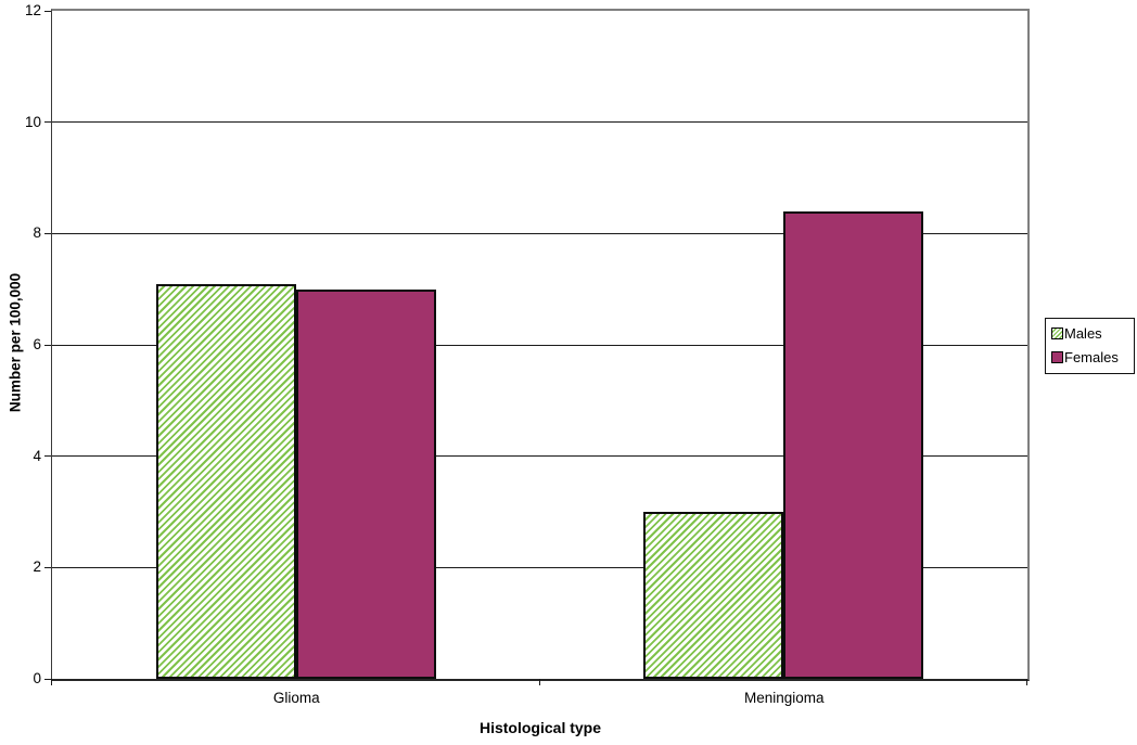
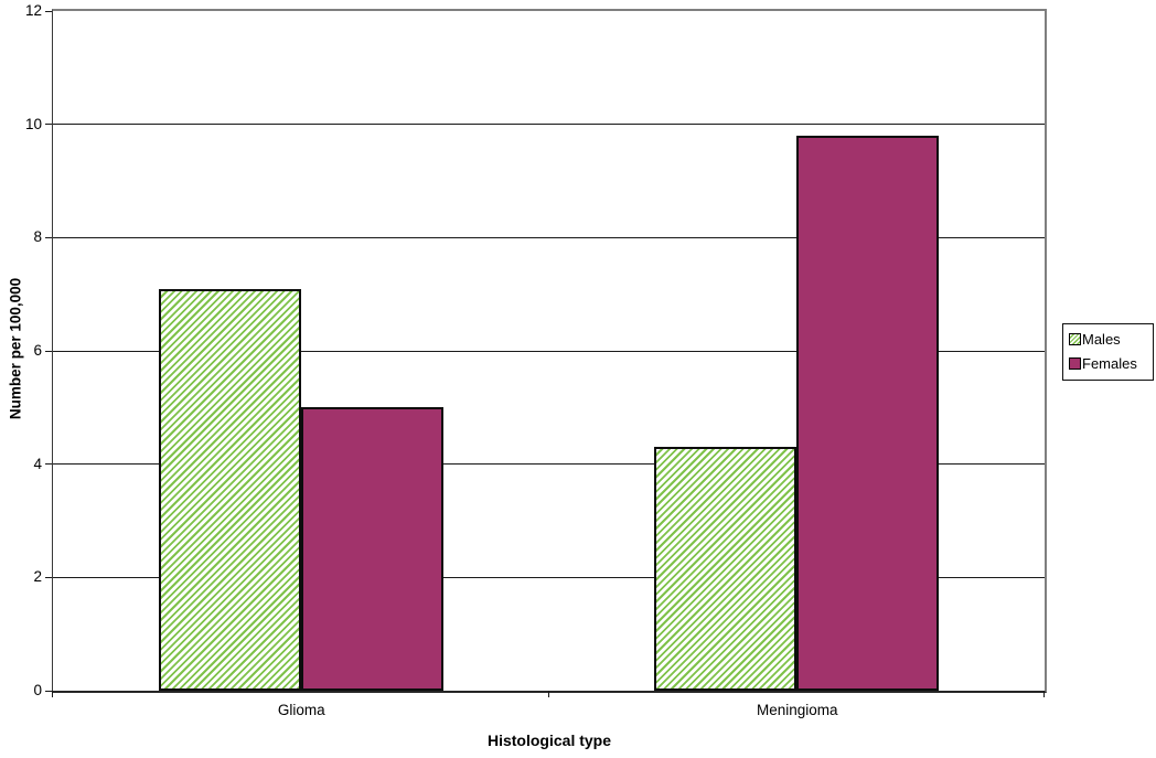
Females/Glioma: 7.0 -> 5.0
Males/Meningioma: 3.0 -> 4.3
Females/Meningioma: 8.4 -> 9.8
